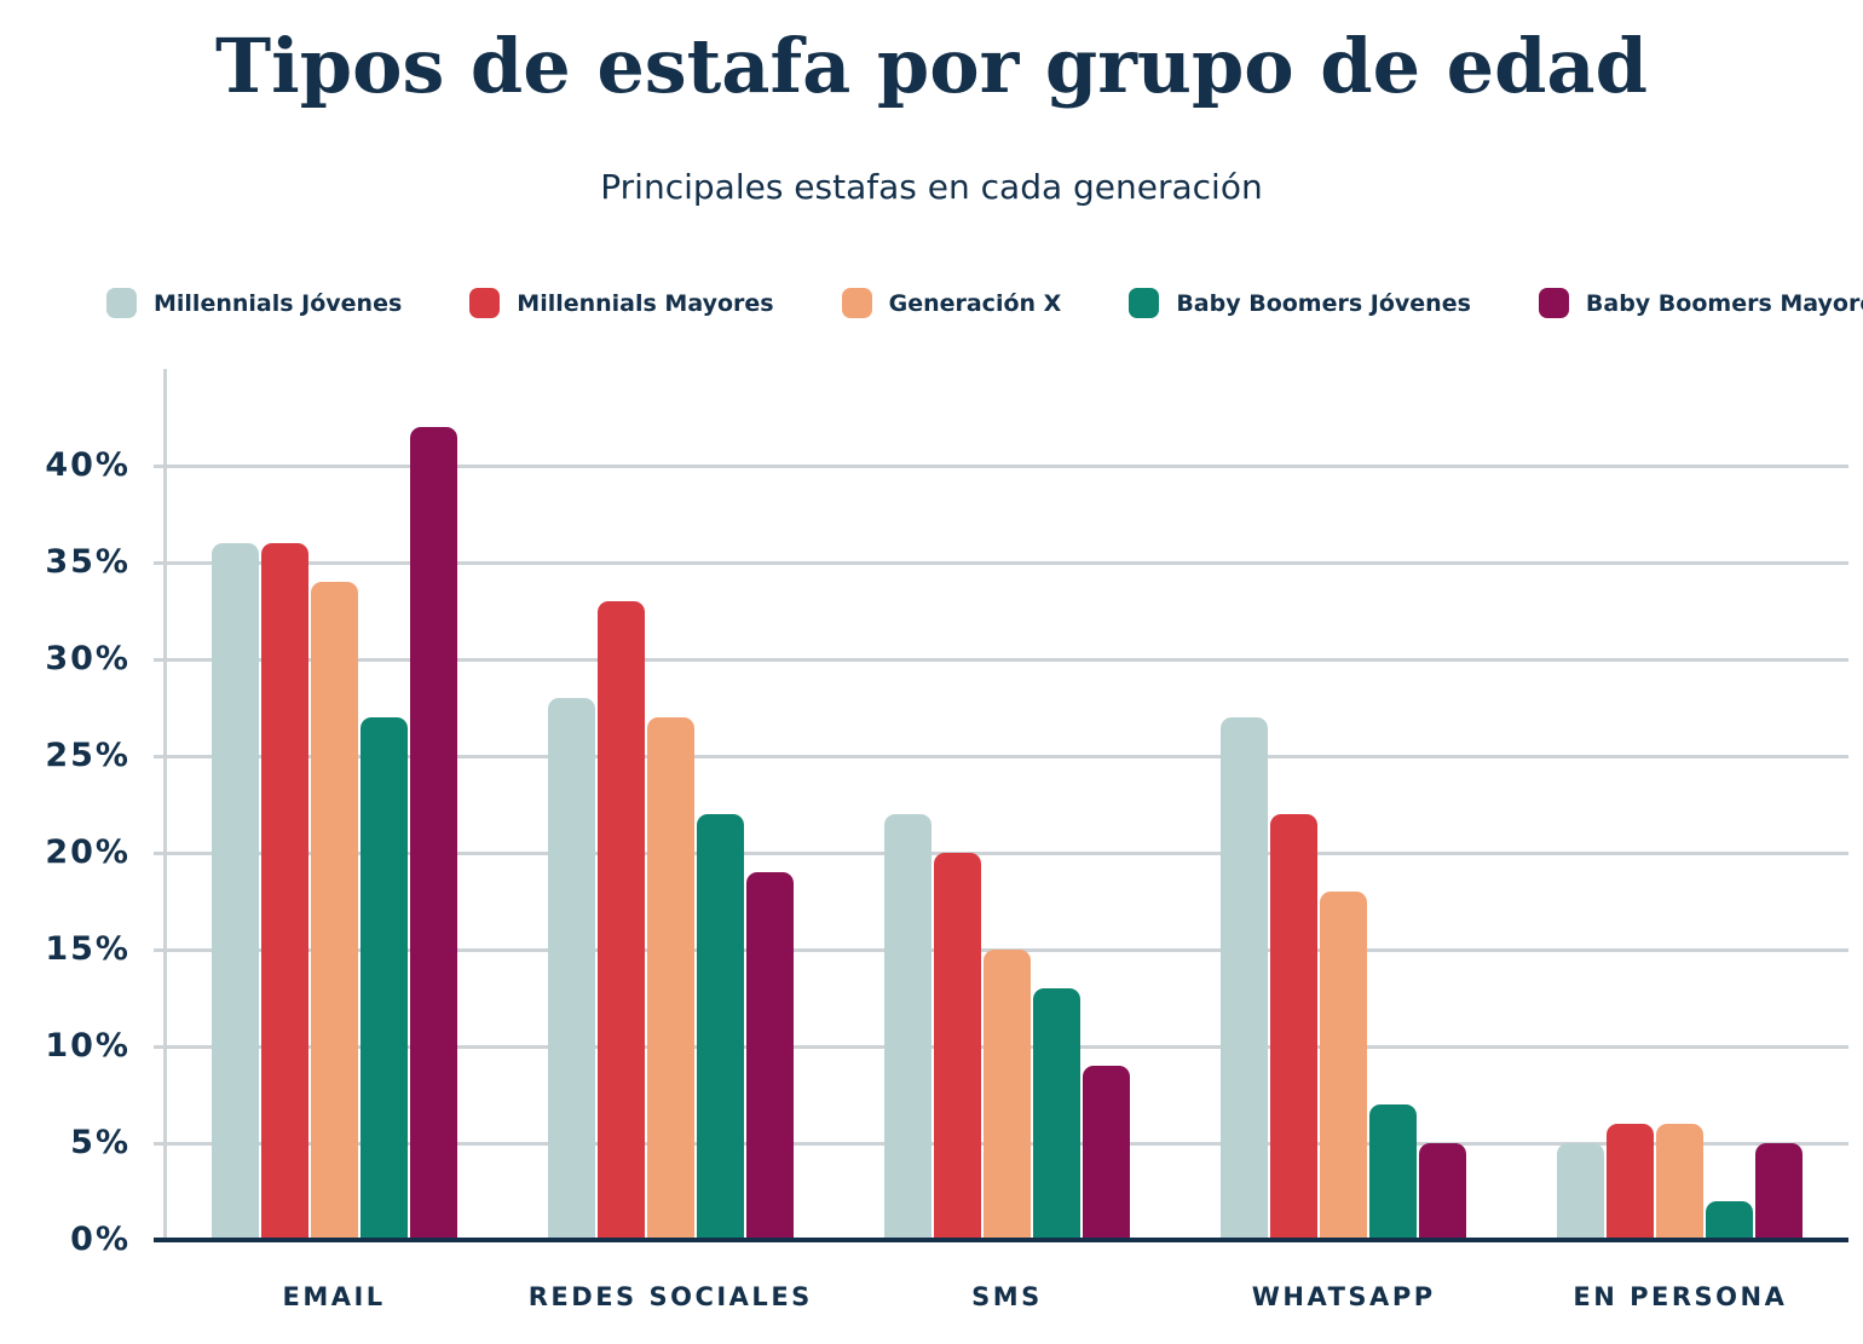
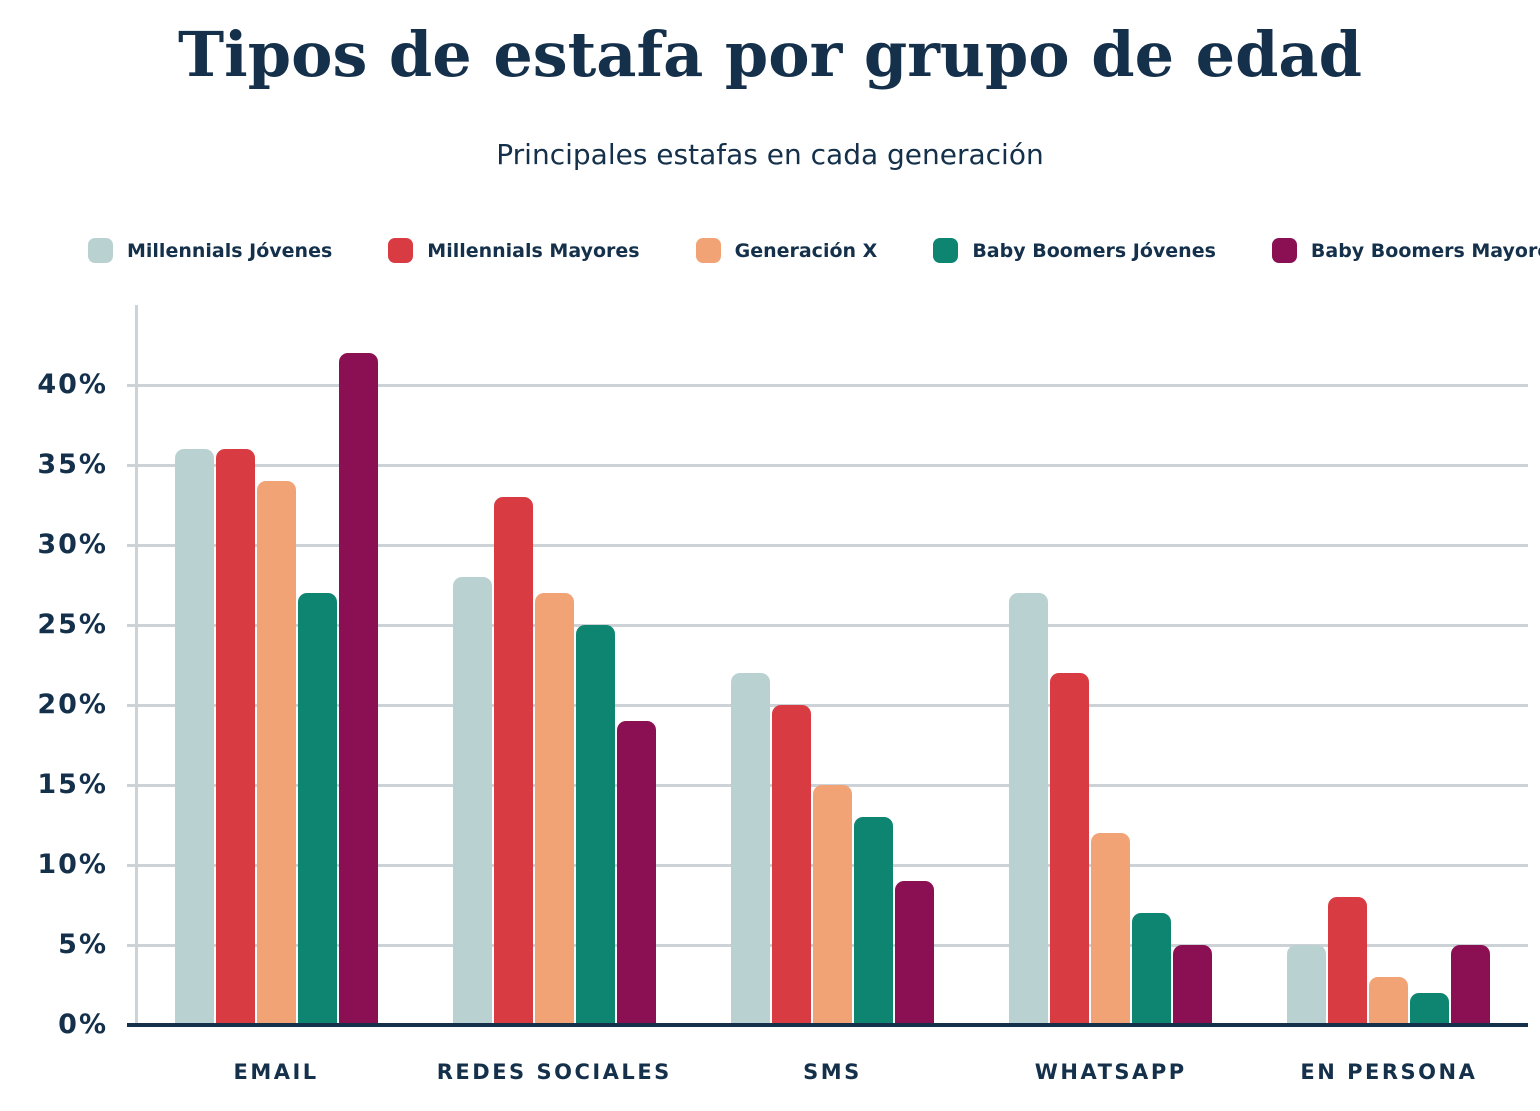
Baby Boomers Jóvenes/REDES SOCIALES: 22% -> 25%
Generación X/WHATSAPP: 18% -> 12%
Millennials Mayores/EN PERSONA: 6% -> 8%
Generación X/EN PERSONA: 6% -> 3%
